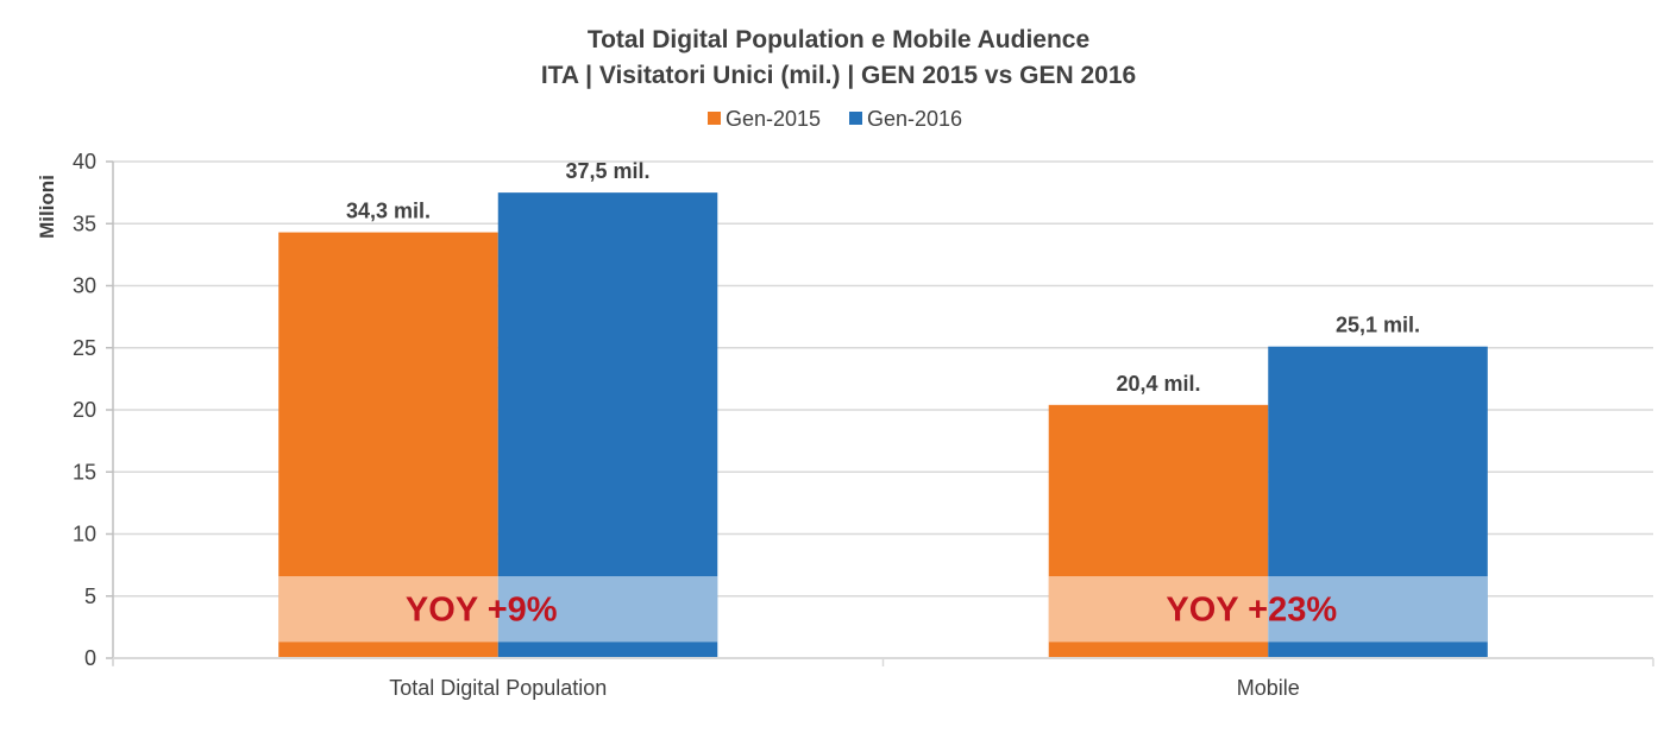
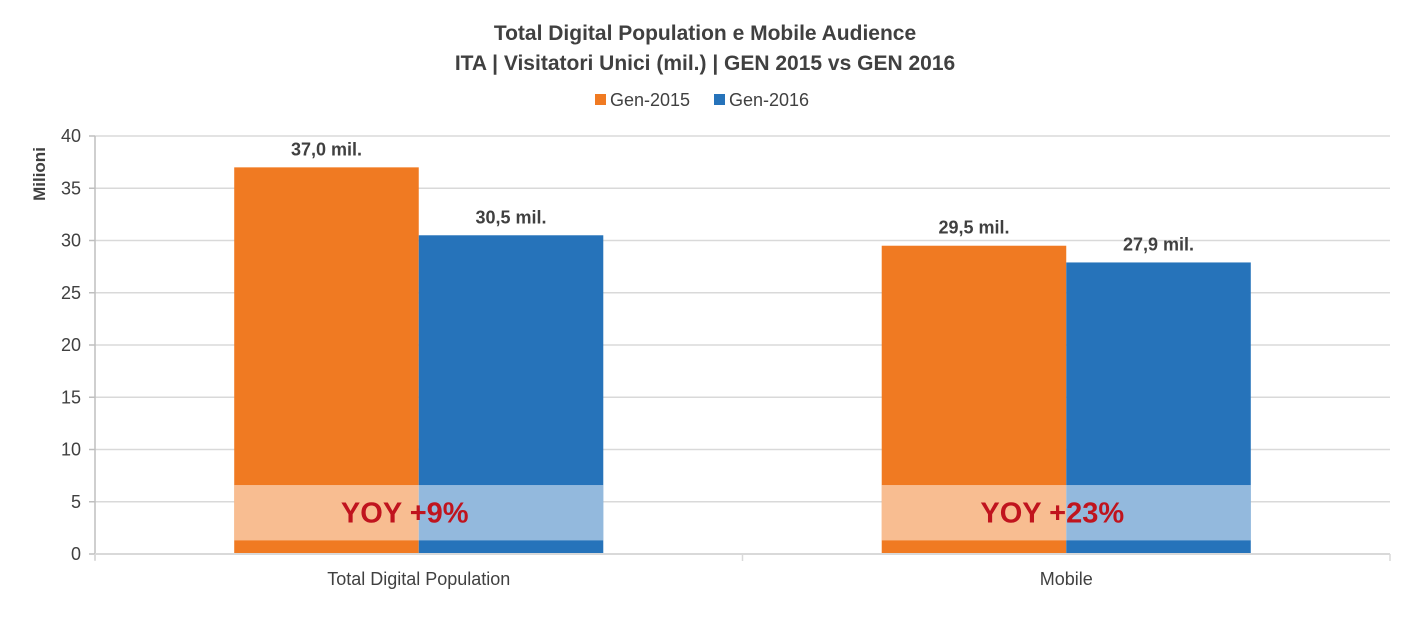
Gen-2015/Total Digital Population: 34,3 -> 37,0
Gen-2016/Total Digital Population: 37,5 -> 30,5
Gen-2015/Mobile: 20,4 -> 29,5
Gen-2016/Mobile: 25,1 -> 27,9
